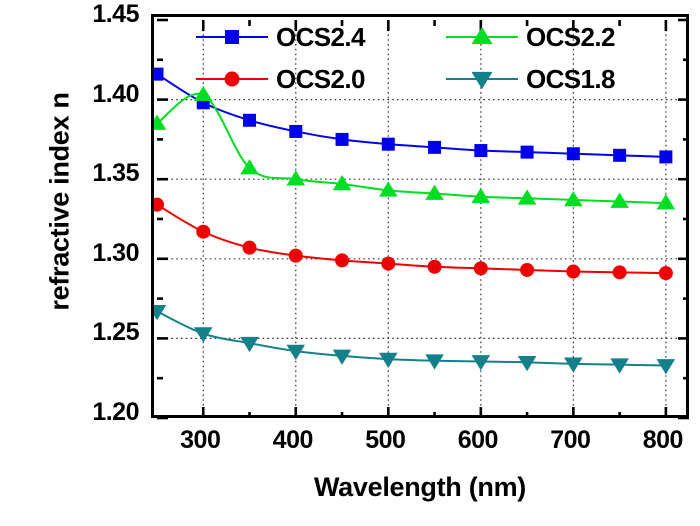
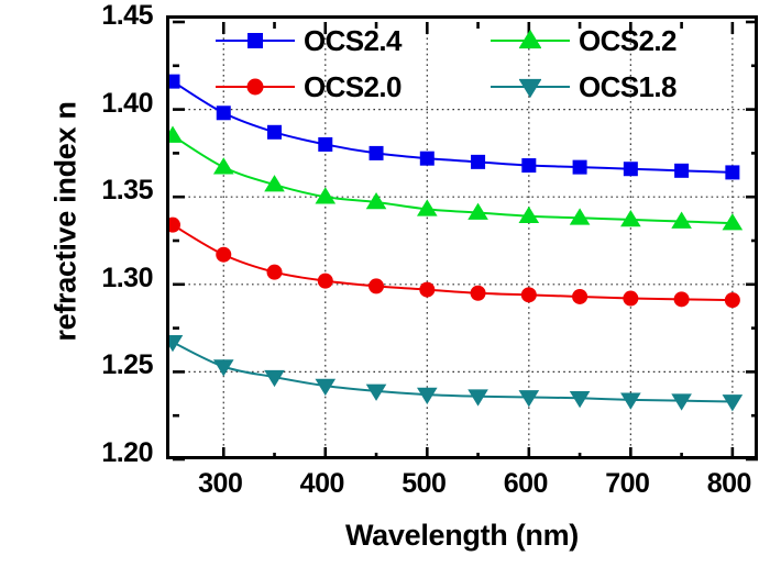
OCS2.2/300: 1.403 -> 1.367
